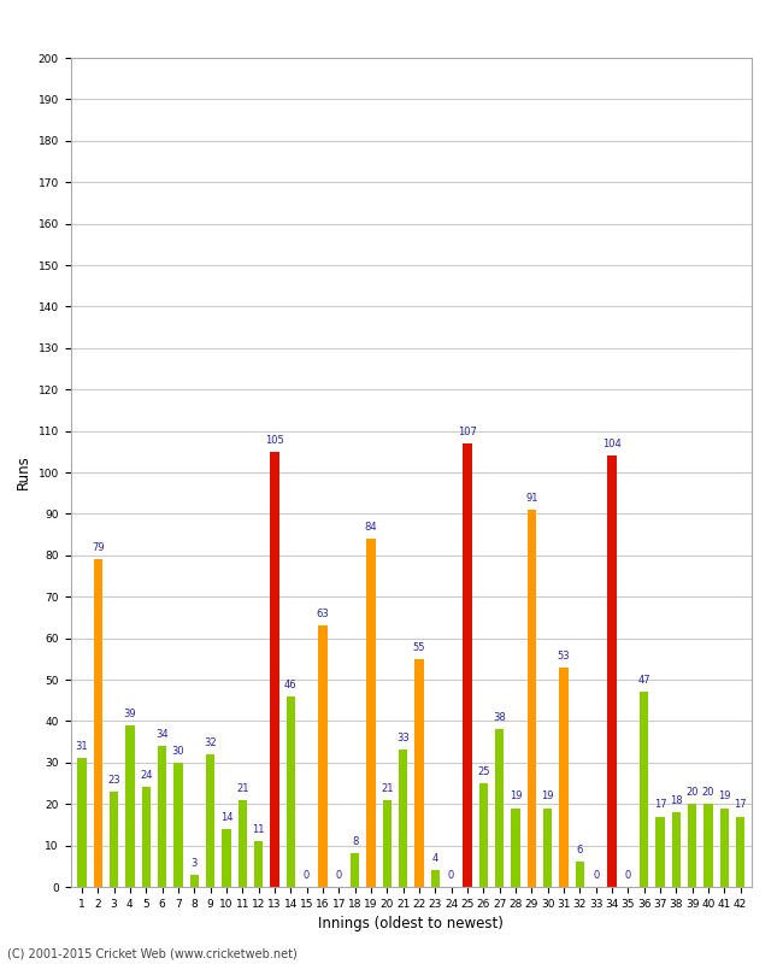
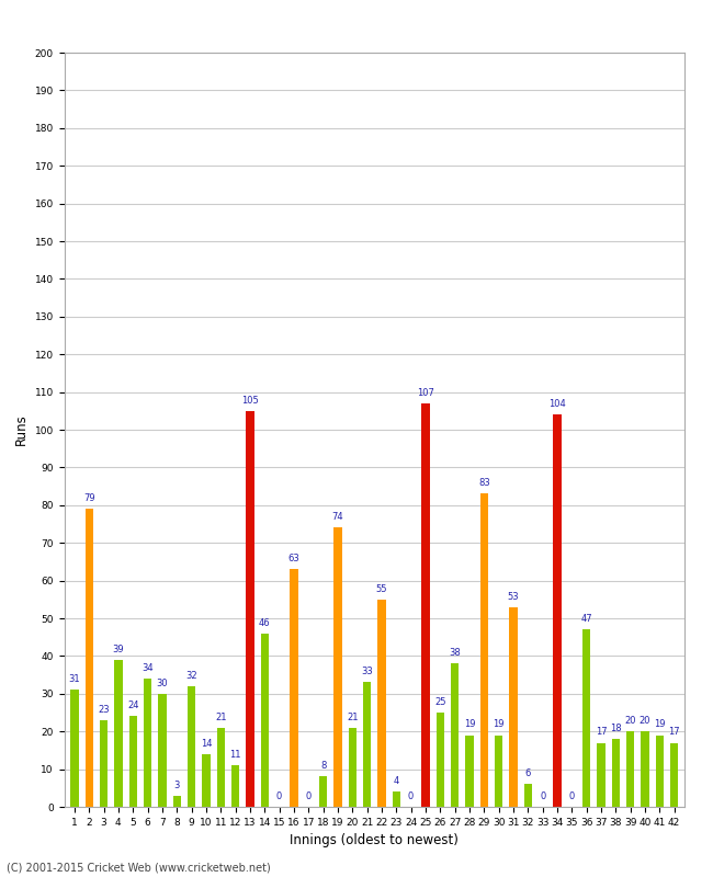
19: 84 -> 74
29: 91 -> 83
